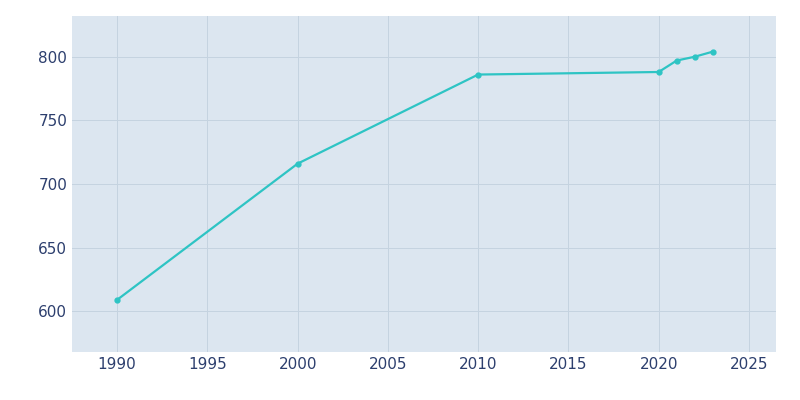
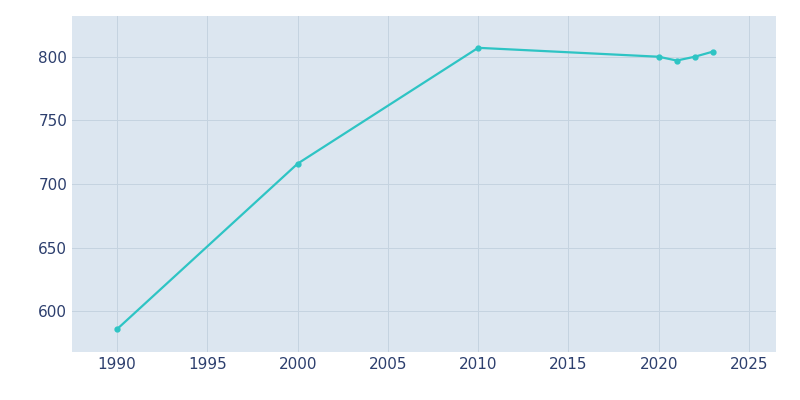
1990: 609 -> 586
2010: 786 -> 807
2020: 788 -> 800
